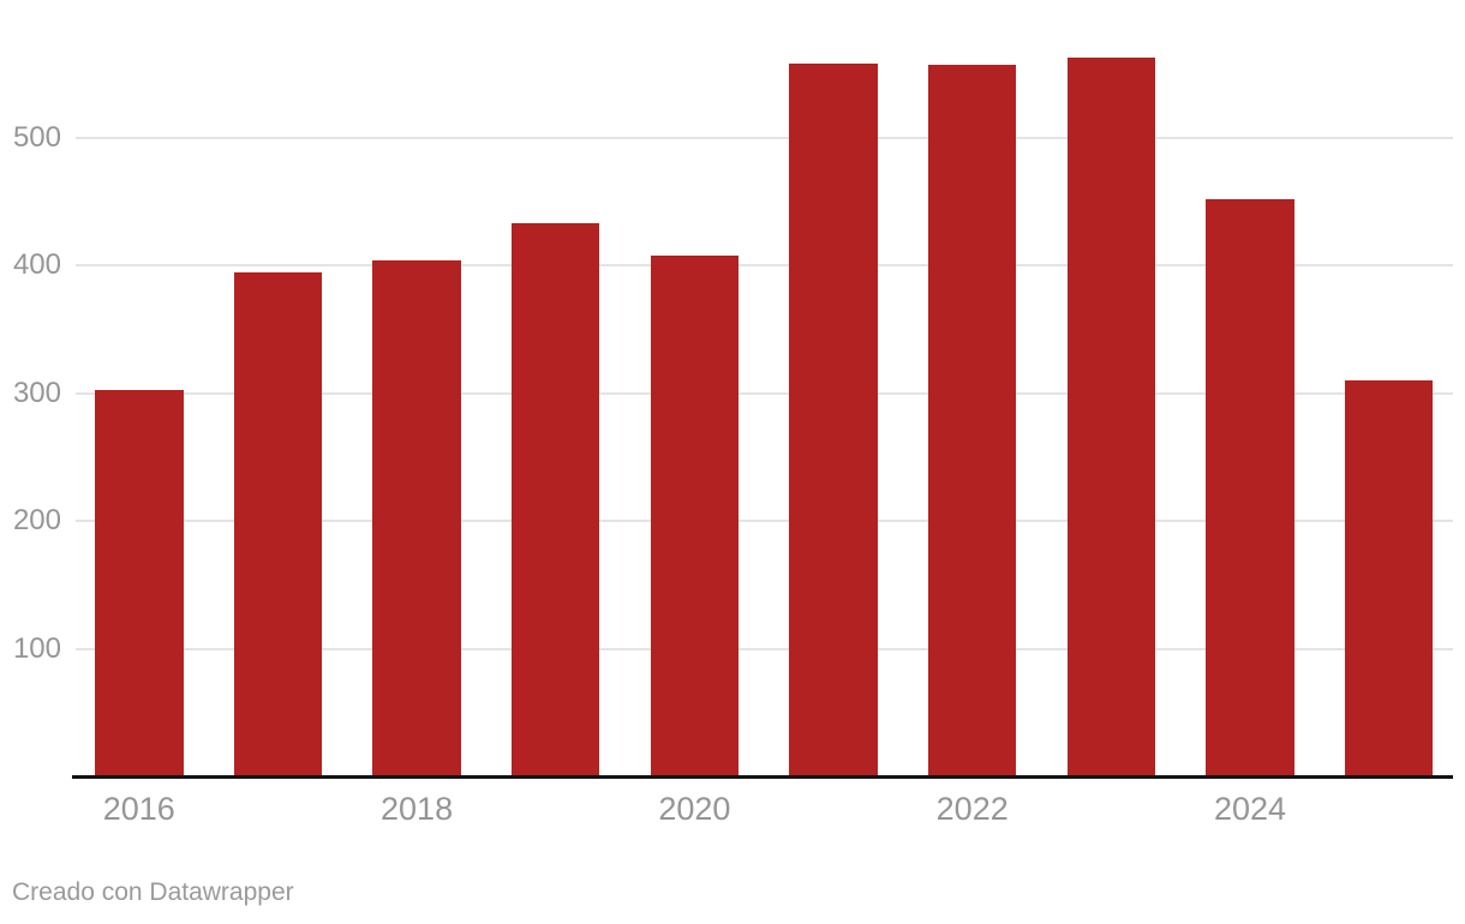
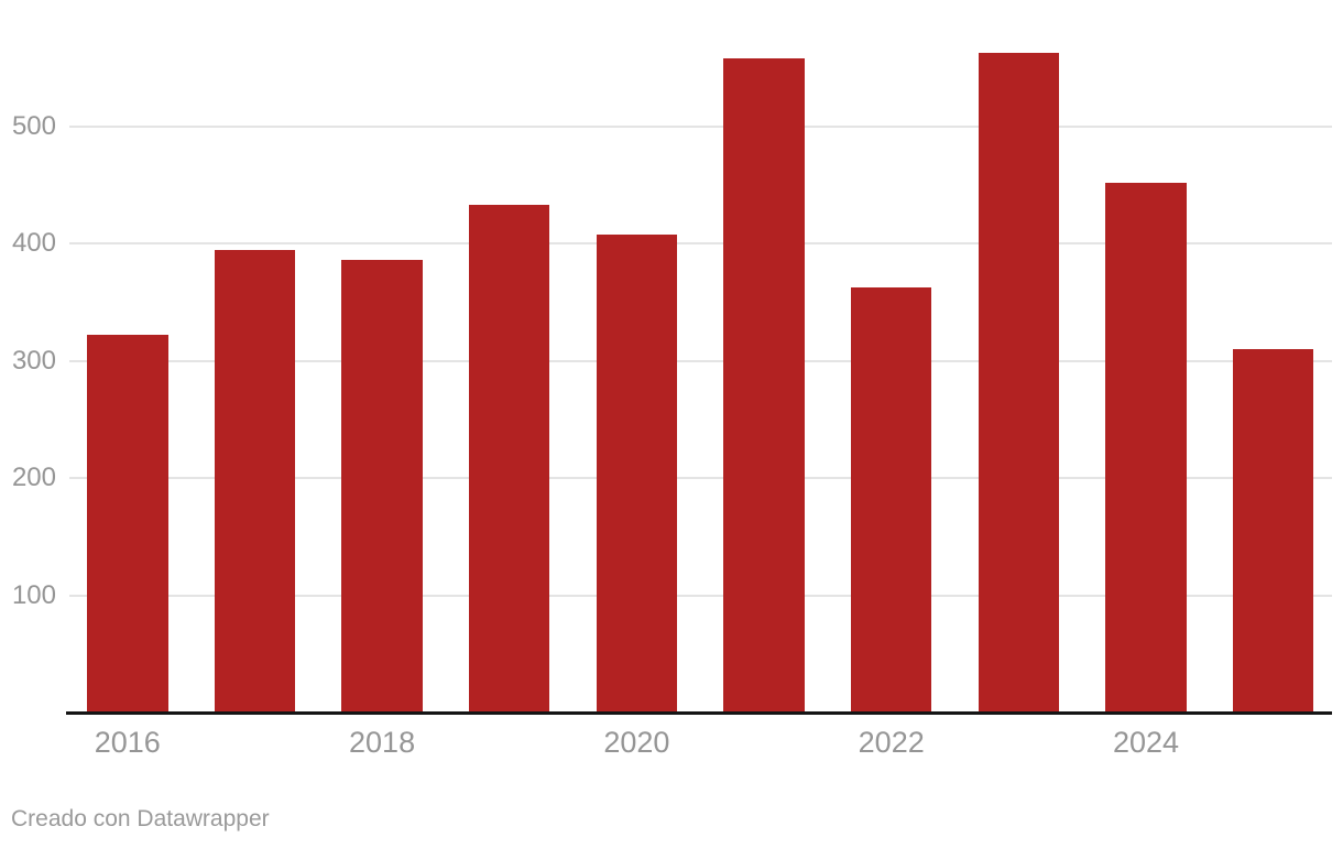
2016: 303 -> 322
2018: 404 -> 386
2022: 557 -> 363
